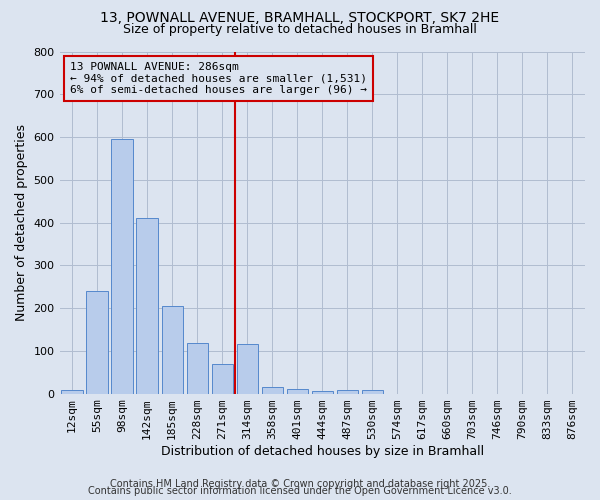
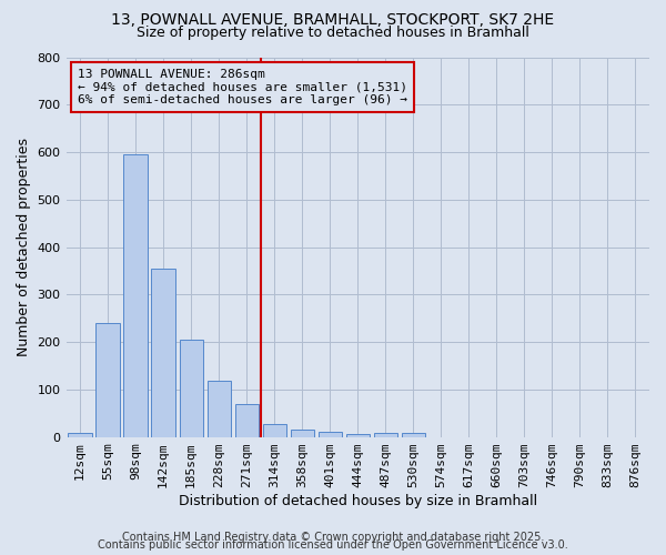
142sqm: 410 -> 355
314sqm: 115 -> 28
